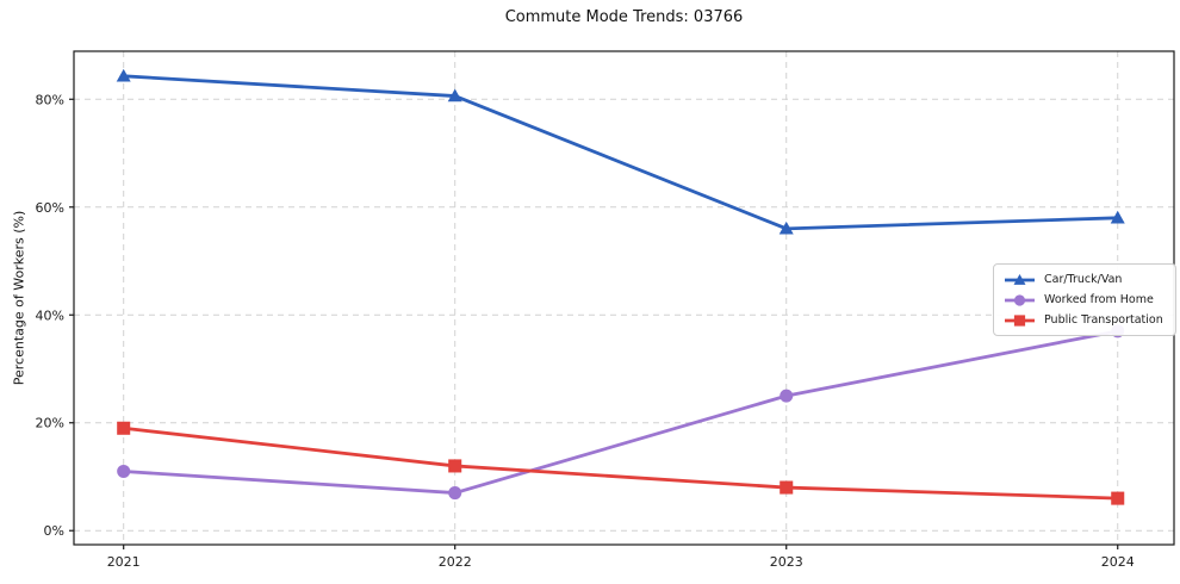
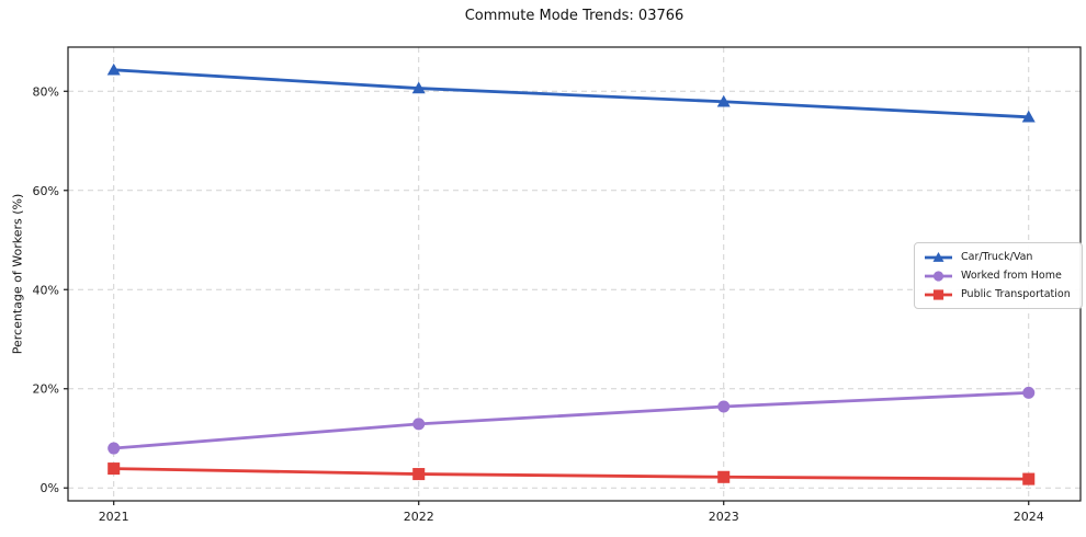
Worked from Home/2021: 11% -> 8%
Public Transportation/2021: 19% -> 4%
Worked from Home/2022: 7% -> 13%
Public Transportation/2022: 12% -> 3%
Car/Truck/Van/2023: 56% -> 78%
Worked from Home/2023: 25% -> 16%
Public Transportation/2023: 8% -> 2%
Car/Truck/Van/2024: 58% -> 75%
Worked from Home/2024: 37% -> 19%
Public Transportation/2024: 6% -> 2%
